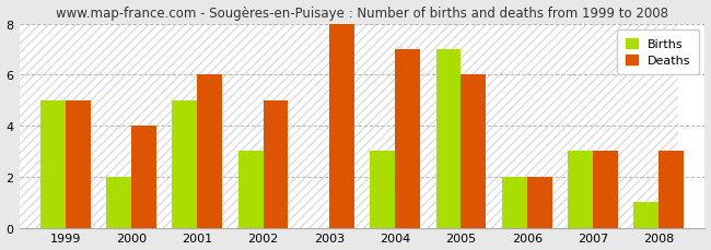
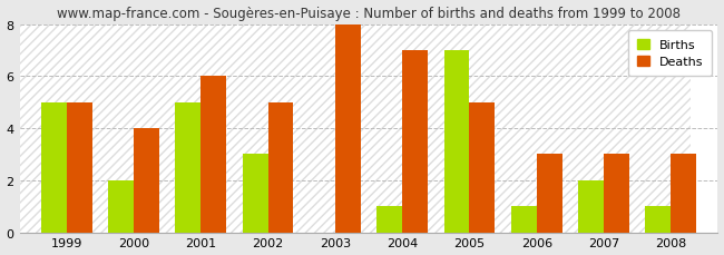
Births/2004: 3 -> 1
Deaths/2005: 6 -> 5
Births/2006: 2 -> 1
Deaths/2006: 2 -> 3
Births/2007: 3 -> 2
